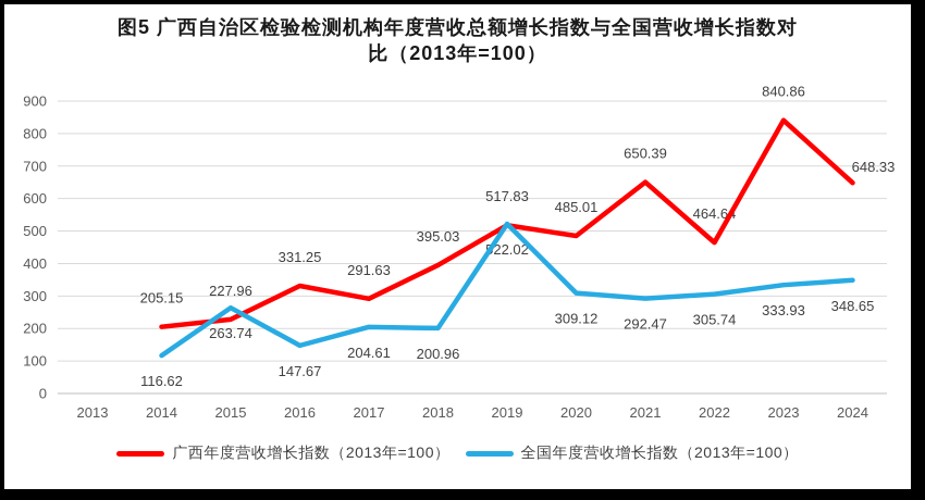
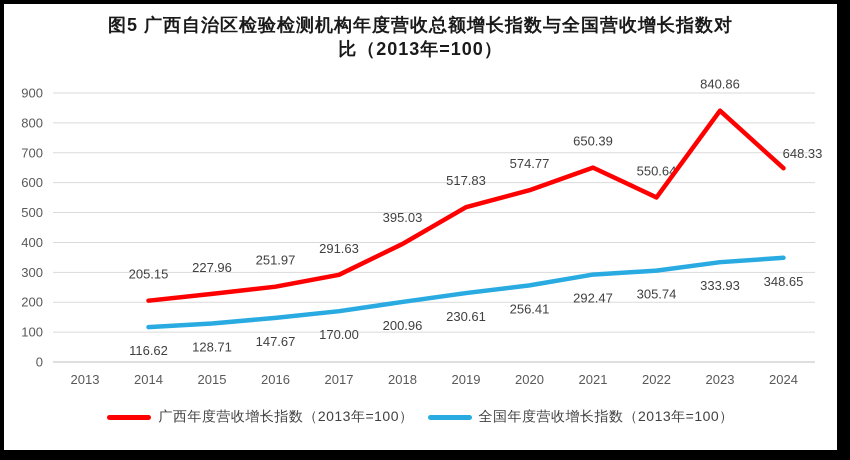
全国年度营收增长指数（2013年=100）/2015: 263.74 -> 128.71
广西年度营收增长指数（2013年=100）/2016: 331.25 -> 251.97
全国年度营收增长指数（2013年=100）/2017: 204.61 -> 170.00
全国年度营收增长指数（2013年=100）/2019: 522.02 -> 230.61
广西年度营收增长指数（2013年=100）/2020: 485.01 -> 574.77
全国年度营收增长指数（2013年=100）/2020: 309.12 -> 256.41
广西年度营收增长指数（2013年=100）/2022: 464.64 -> 550.64
